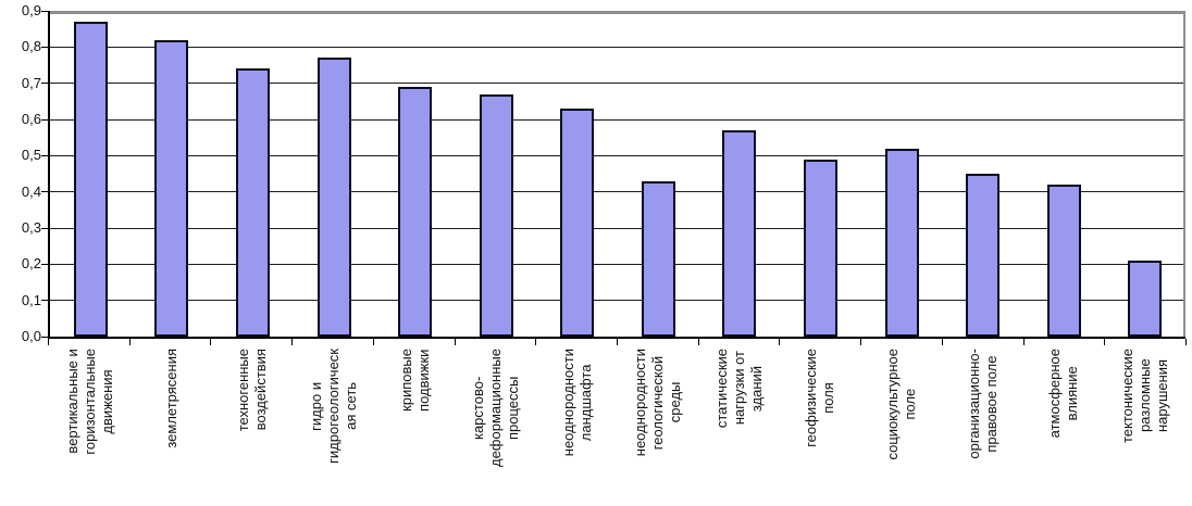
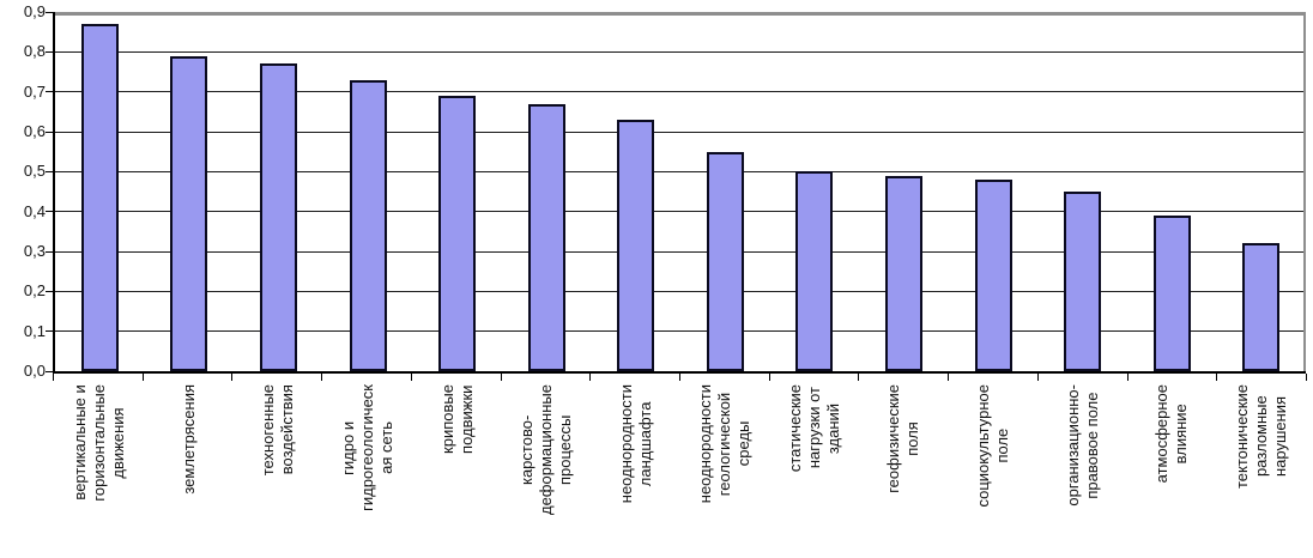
землетрясения: 0,82 -> 0,79
техногенные воздействия: 0,74 -> 0,77
гидро и гидрогеологическ ая сеть: 0,77 -> 0,73
неоднородности геологической среды: 0,43 -> 0,55
статические нагрузки от зданий: 0,57 -> 0,50
социокультурное поле: 0,52 -> 0,48
атмосферное влияние: 0,42 -> 0,39
тектонические разломные нарушения: 0,21 -> 0,32
